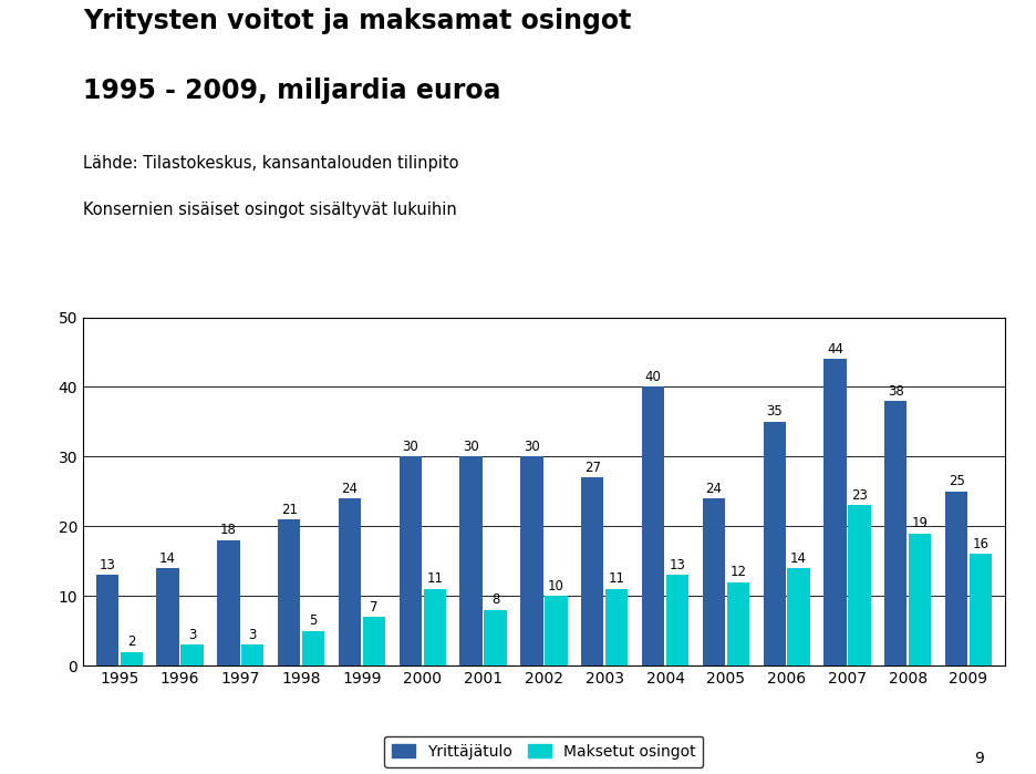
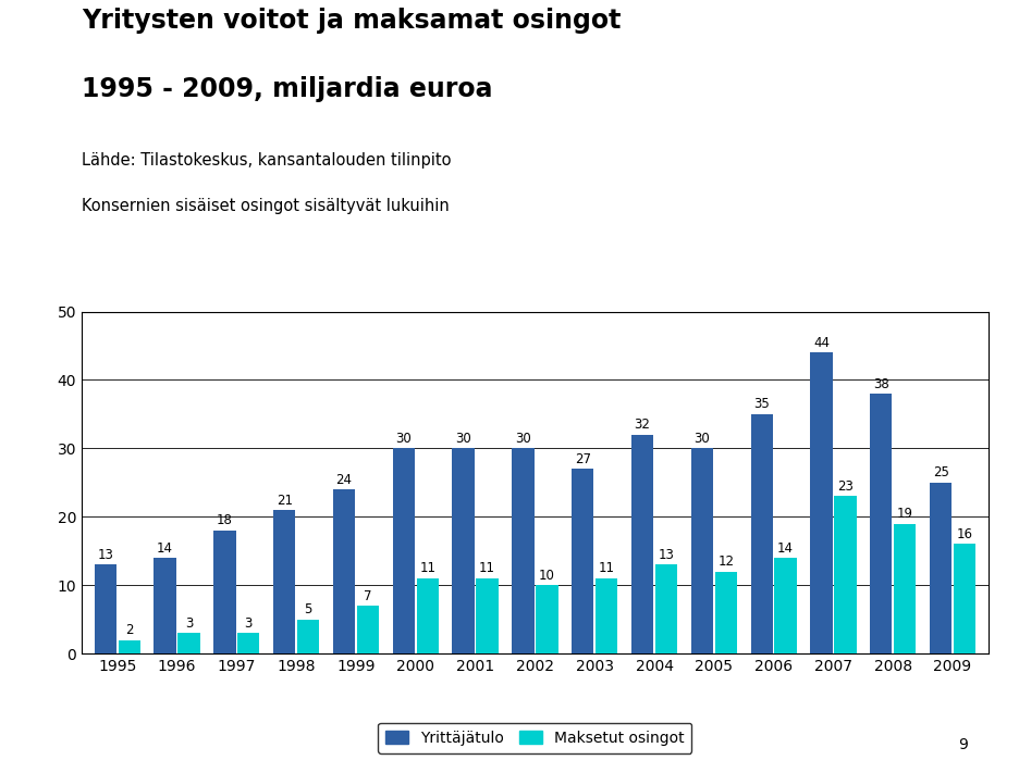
Maksetut osingot/2001: 8 -> 11
Yrittäjätulo/2004: 40 -> 32
Yrittäjätulo/2005: 24 -> 30
